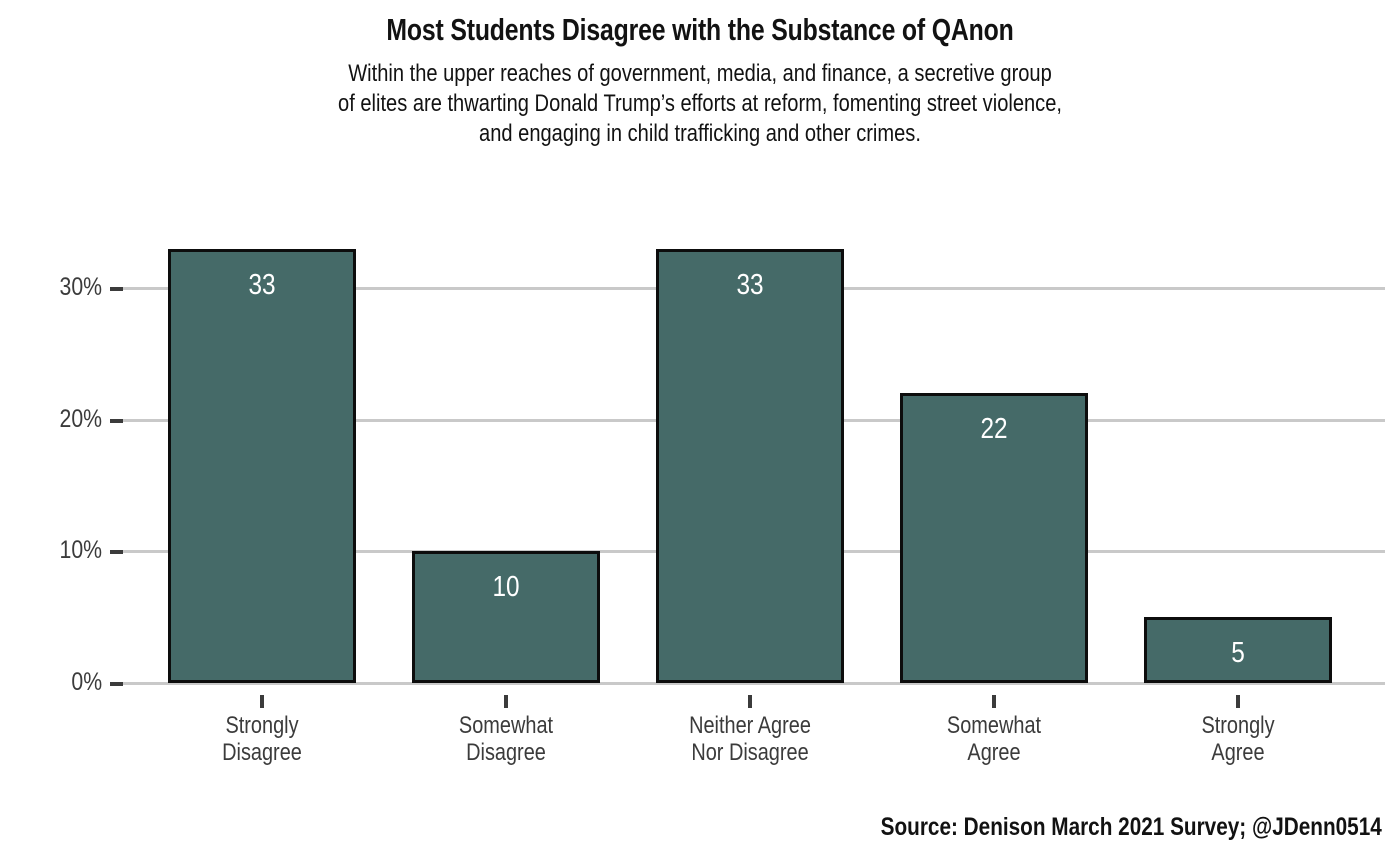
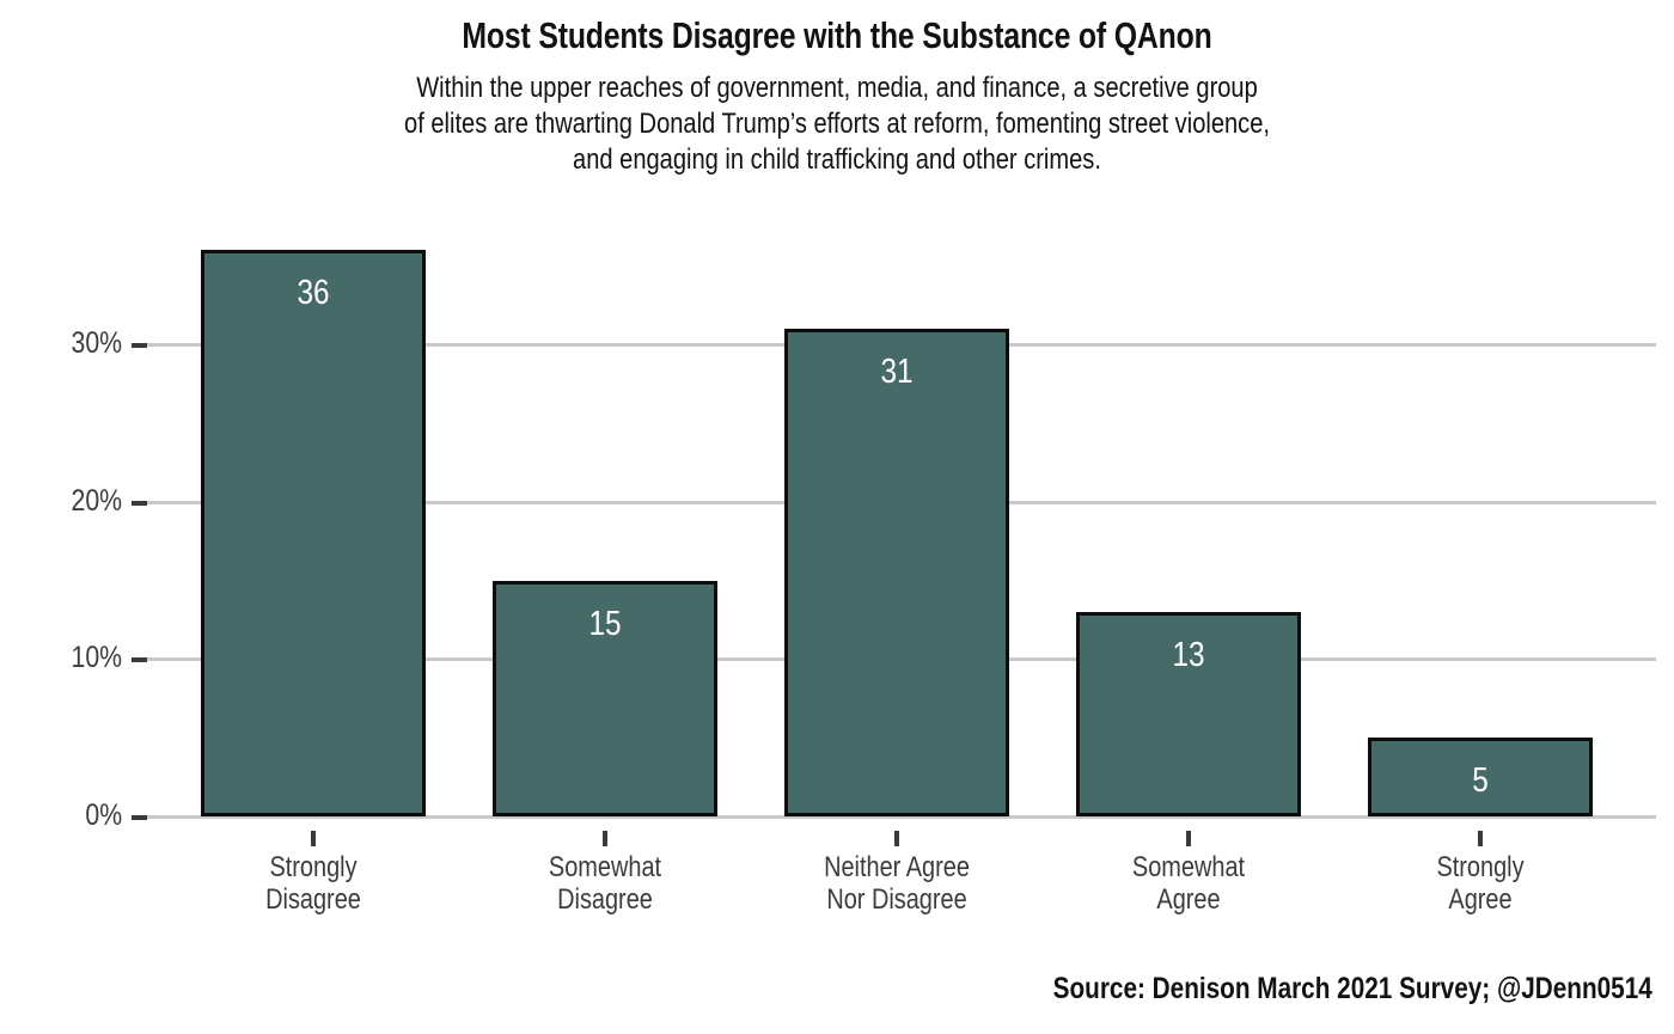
Strongly Disagree: 33 -> 36
Somewhat Disagree: 10 -> 15
Neither Agree Nor Disagree: 33 -> 31
Somewhat Agree: 22 -> 13
